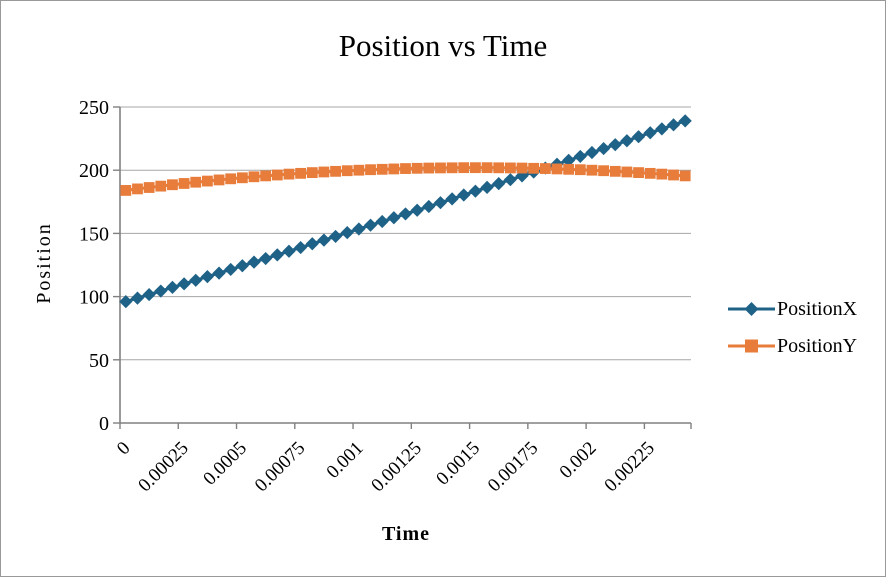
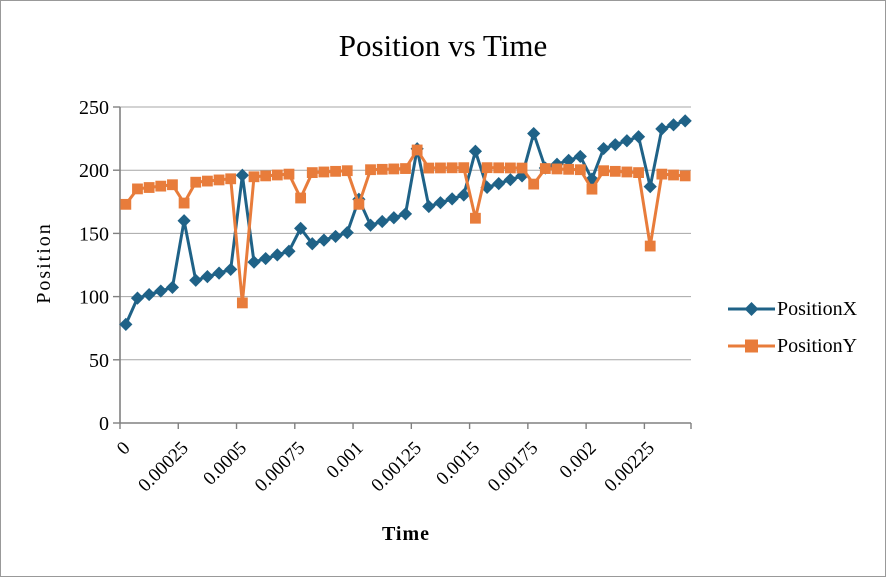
PositionX/0: 96 -> 78
PositionY/0: 184 -> 173
PositionX/0.00025: 110 -> 160
PositionY/0.00025: 190 -> 174
PositionX/0.0005: 124 -> 196
PositionY/0.0005: 194 -> 95
PositionX/0.00075: 139 -> 154
PositionY/0.00075: 198 -> 178
PositionX/0.001: 154 -> 177
PositionY/0.001: 200 -> 173
PositionX/0.00125: 168 -> 217
PositionY/0.00125: 202 -> 216
PositionX/0.0015: 183 -> 215
PositionY/0.0015: 202 -> 162
PositionX/0.00175: 199 -> 229
PositionY/0.00175: 202 -> 189
PositionX/0.002: 214 -> 193
PositionY/0.002: 200 -> 185
PositionX/0.00225: 230 -> 187
PositionY/0.00225: 198 -> 140
